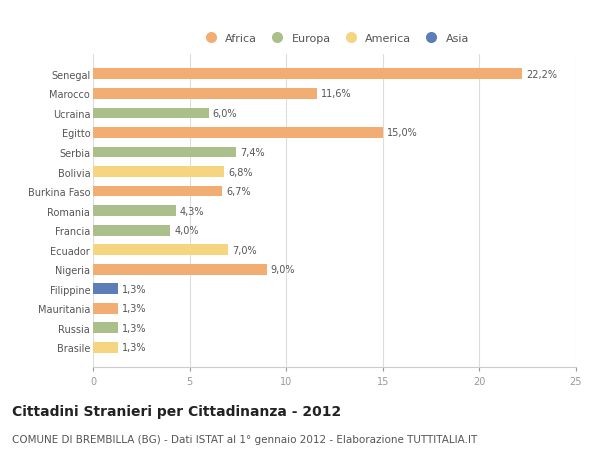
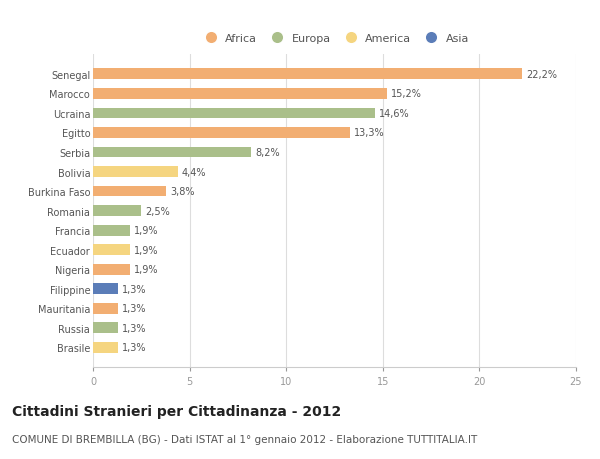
Marocco: 11,6% -> 15,2%
Ucraina: 6,0% -> 14,6%
Egitto: 15,0% -> 13,3%
Serbia: 7,4% -> 8,2%
Bolivia: 6,8% -> 4,4%
Burkina Faso: 6,7% -> 3,8%
Romania: 4,3% -> 2,5%
Francia: 4,0% -> 1,9%
Ecuador: 7,0% -> 1,9%
Nigeria: 9,0% -> 1,9%
